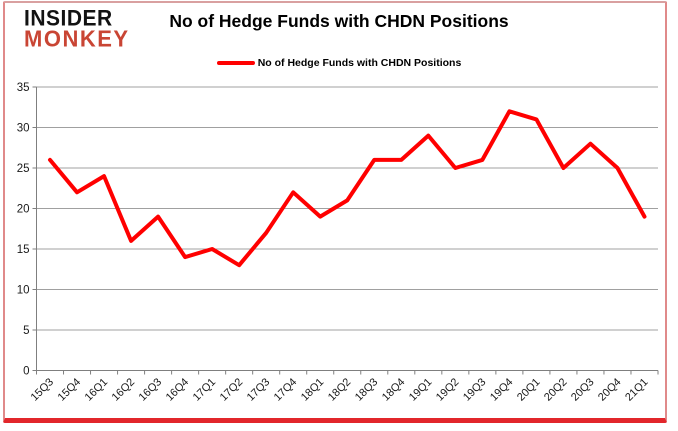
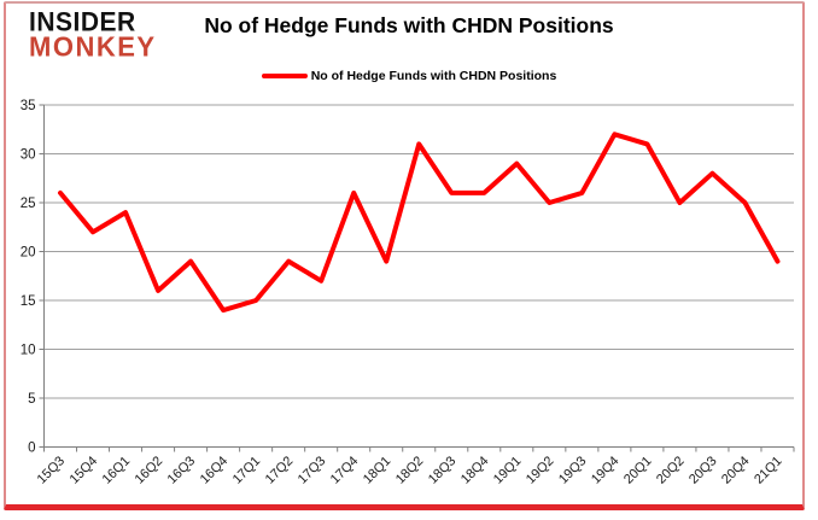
17Q2: 13 -> 19
17Q4: 22 -> 26
18Q2: 21 -> 31
